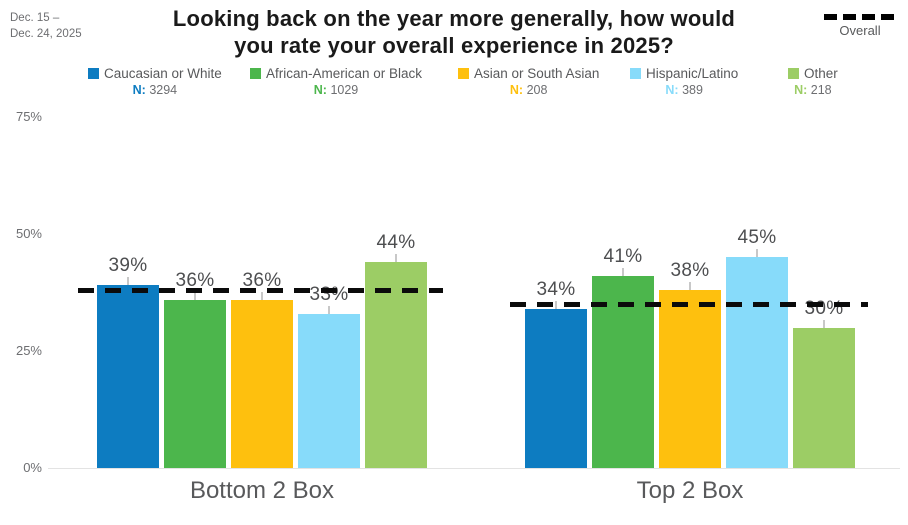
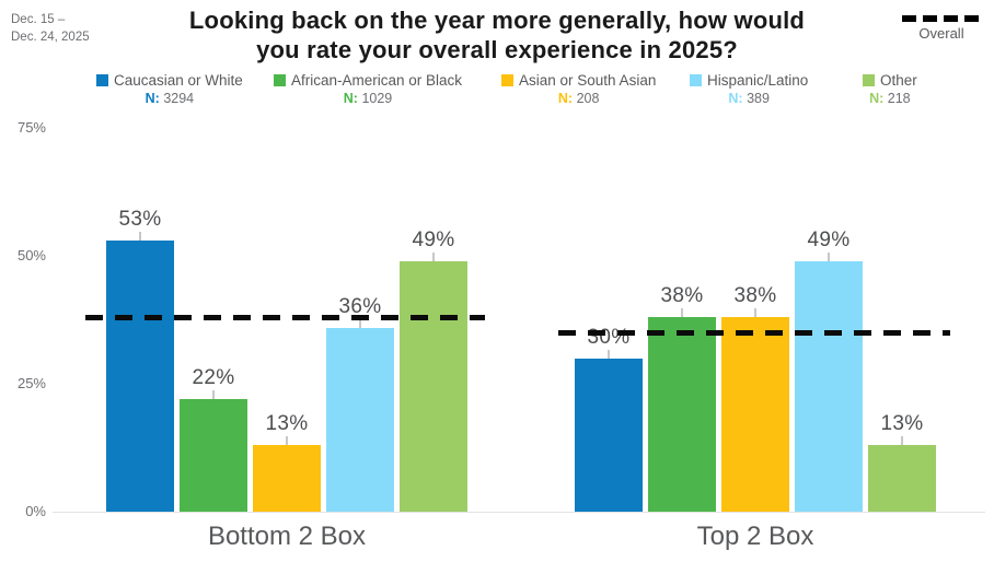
Caucasian or White/Bottom 2 Box: 39% -> 53%
African-American or Black/Bottom 2 Box: 36% -> 22%
Asian or South Asian/Bottom 2 Box: 36% -> 13%
Hispanic/Latino/Bottom 2 Box: 33% -> 36%
Other/Bottom 2 Box: 44% -> 49%
Caucasian or White/Top 2 Box: 34% -> 30%
African-American or Black/Top 2 Box: 41% -> 38%
Hispanic/Latino/Top 2 Box: 45% -> 49%
Other/Top 2 Box: 30% -> 13%
